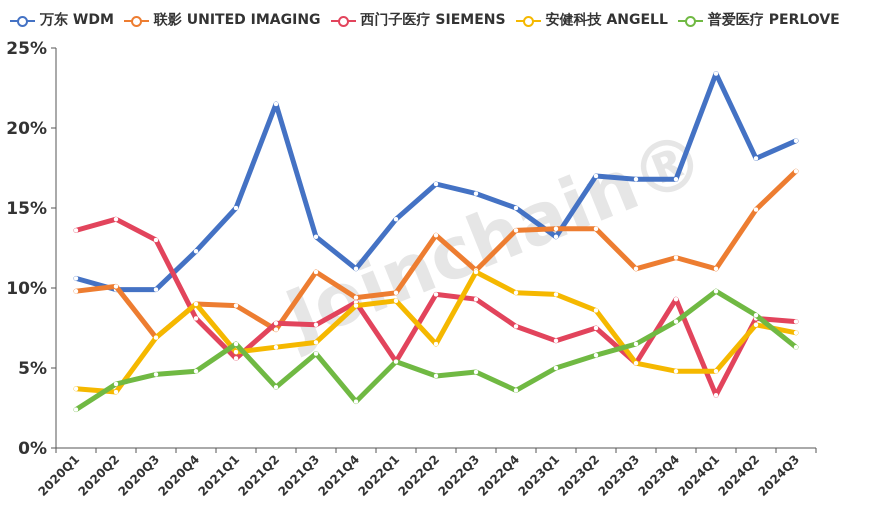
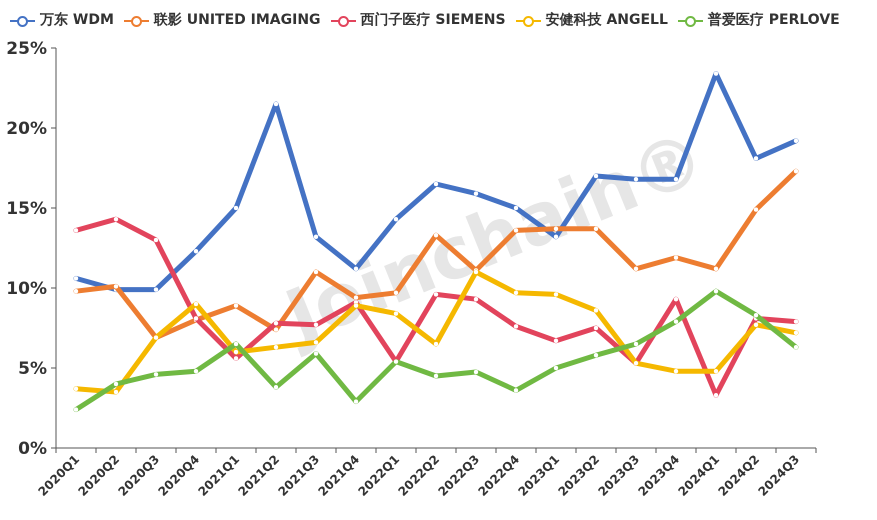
联影 UNITED IMAGING/2020Q4: 9.0% -> 8.0%
安健科技 ANGELL/2022Q1: 9.2% -> 8.4%
